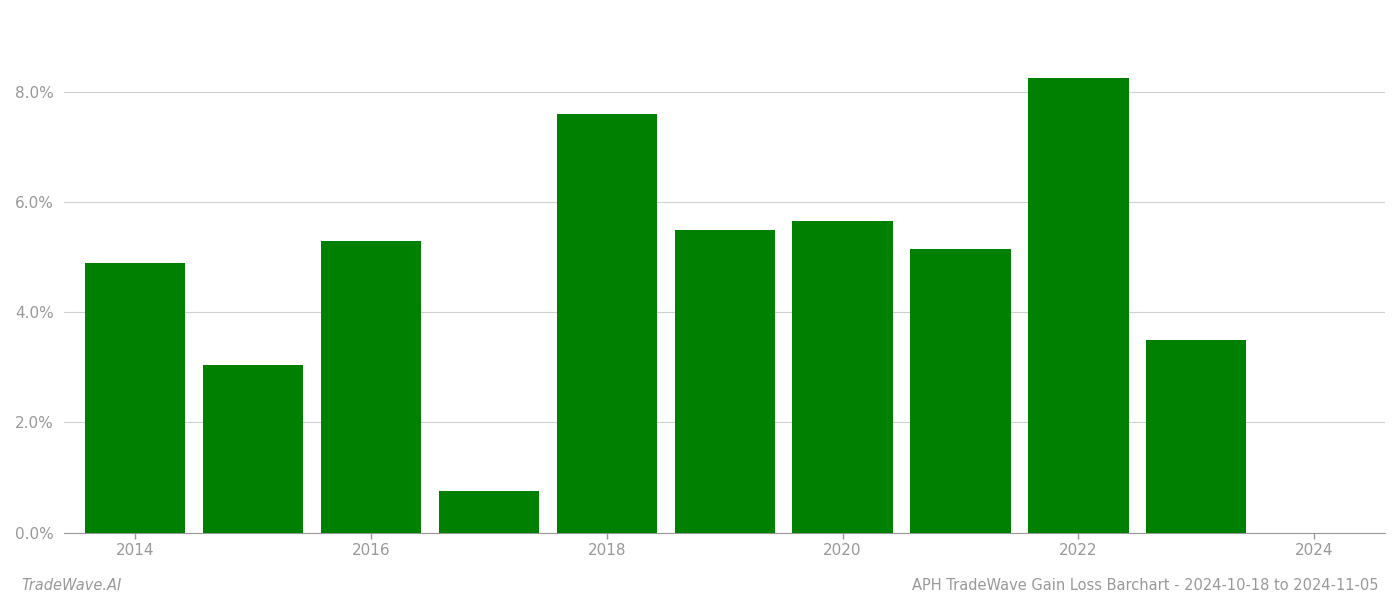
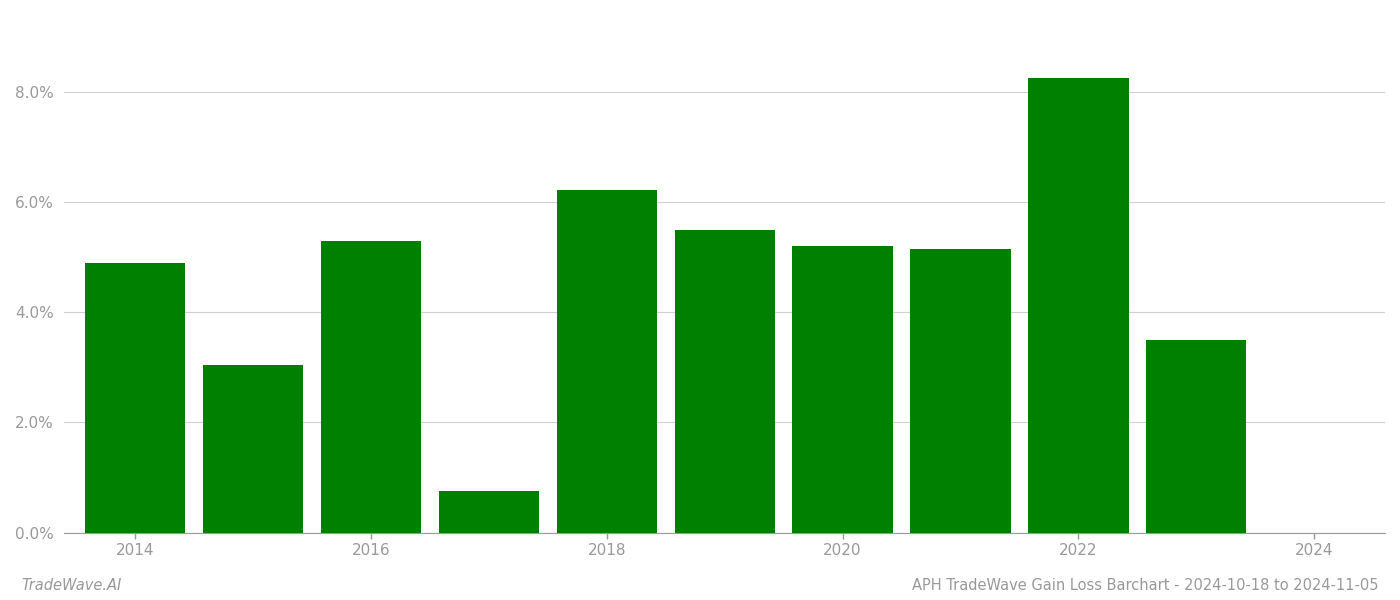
2018: 7.60% -> 6.22%
2020: 5.65% -> 5.20%
